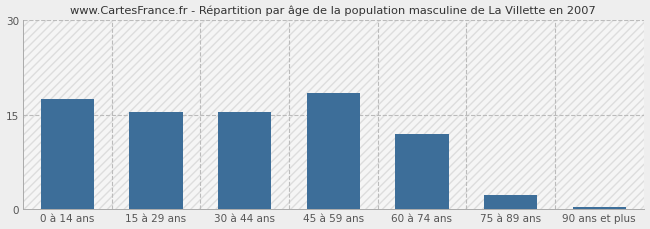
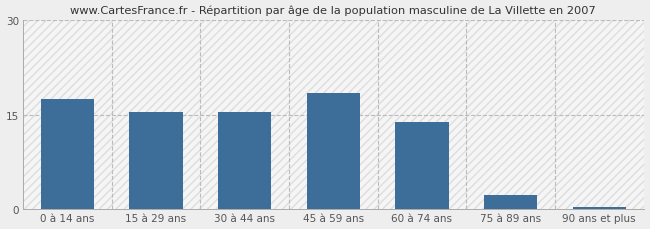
60 à 74 ans: 12.0 -> 13.8
